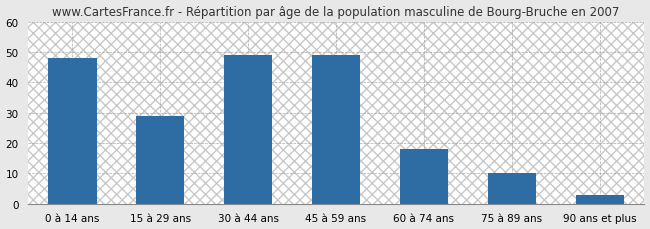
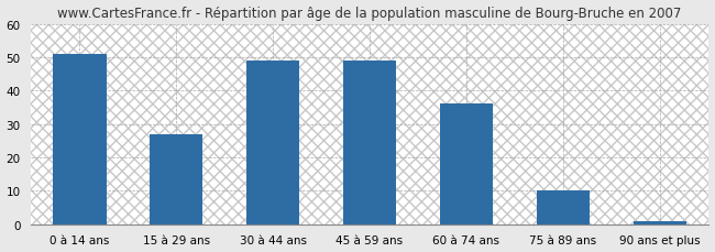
0 à 14 ans: 48 -> 51
15 à 29 ans: 29 -> 27
60 à 74 ans: 18 -> 36
90 ans et plus: 3 -> 1
